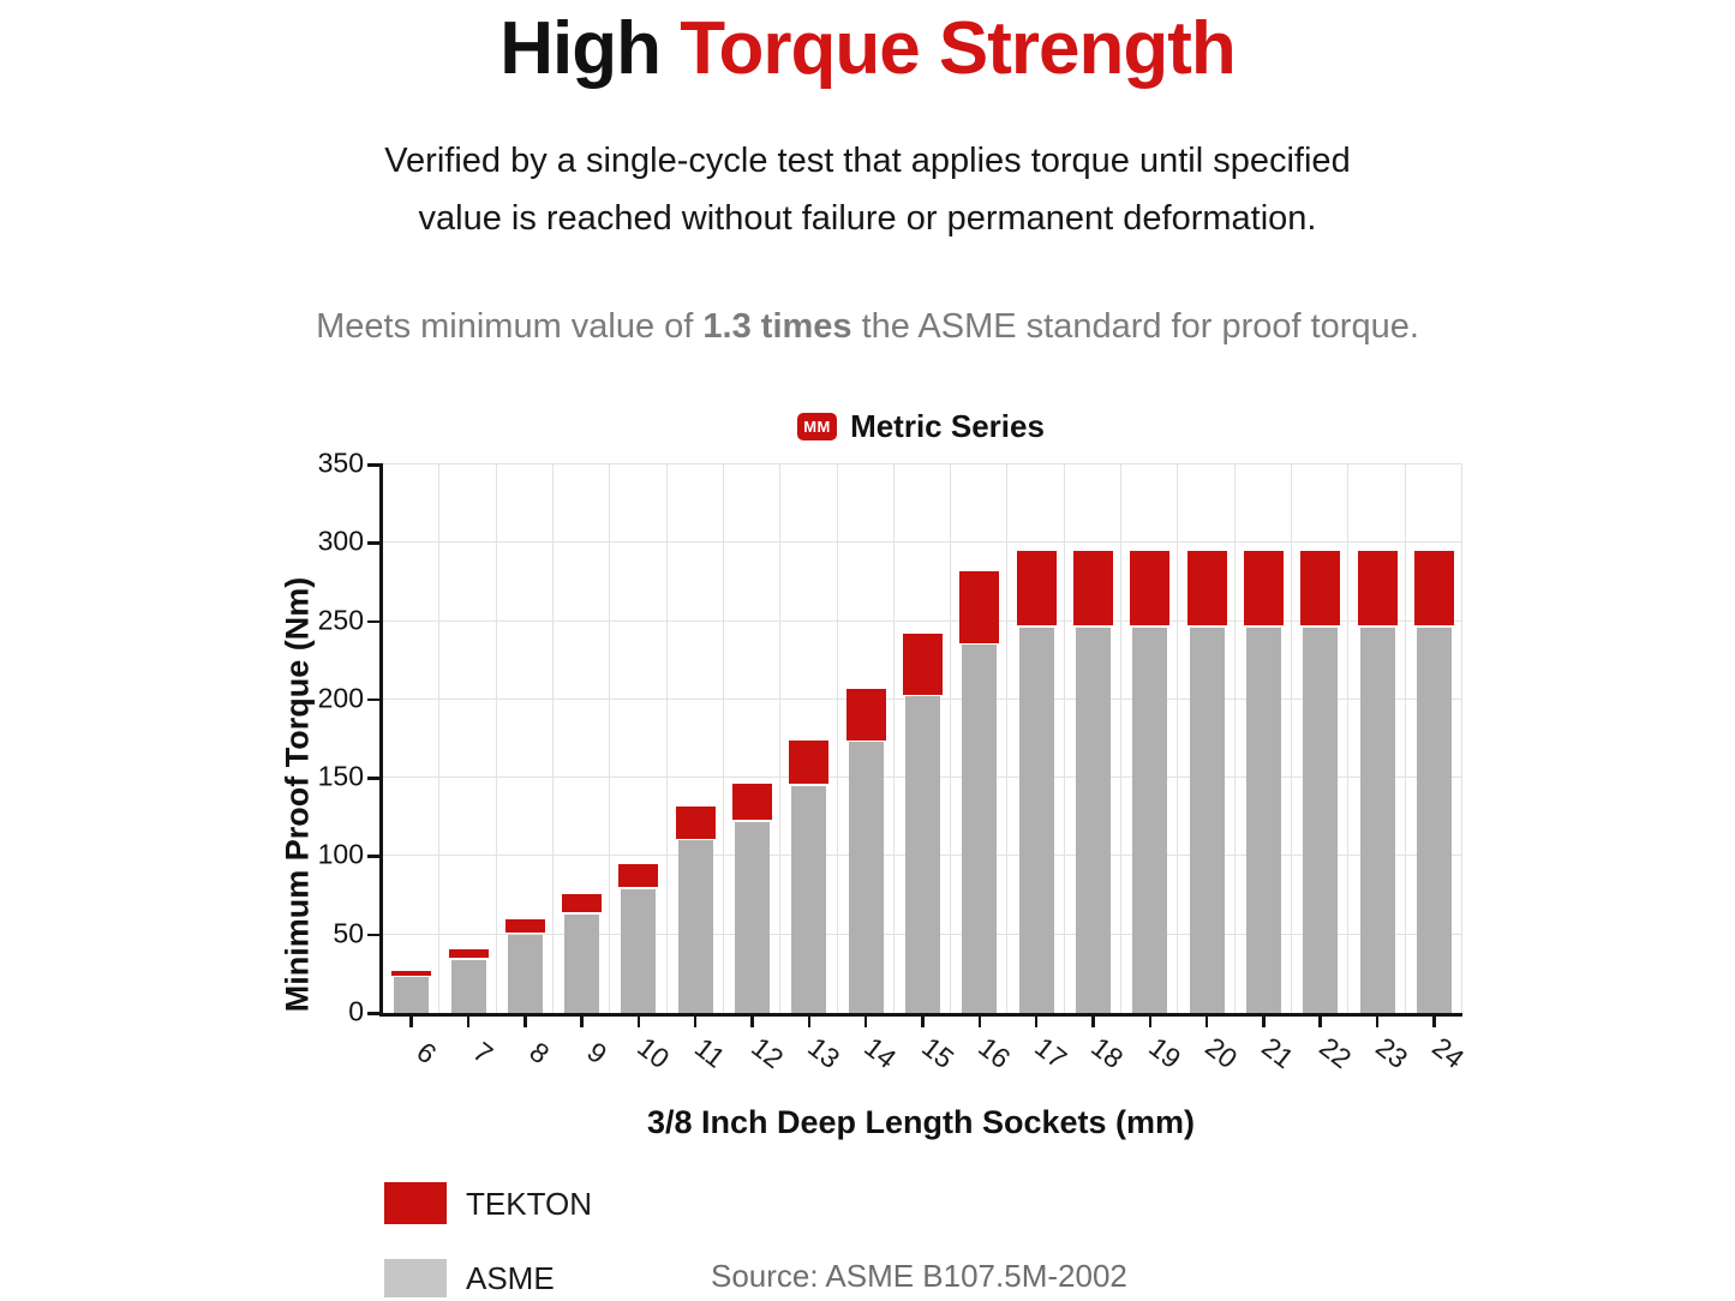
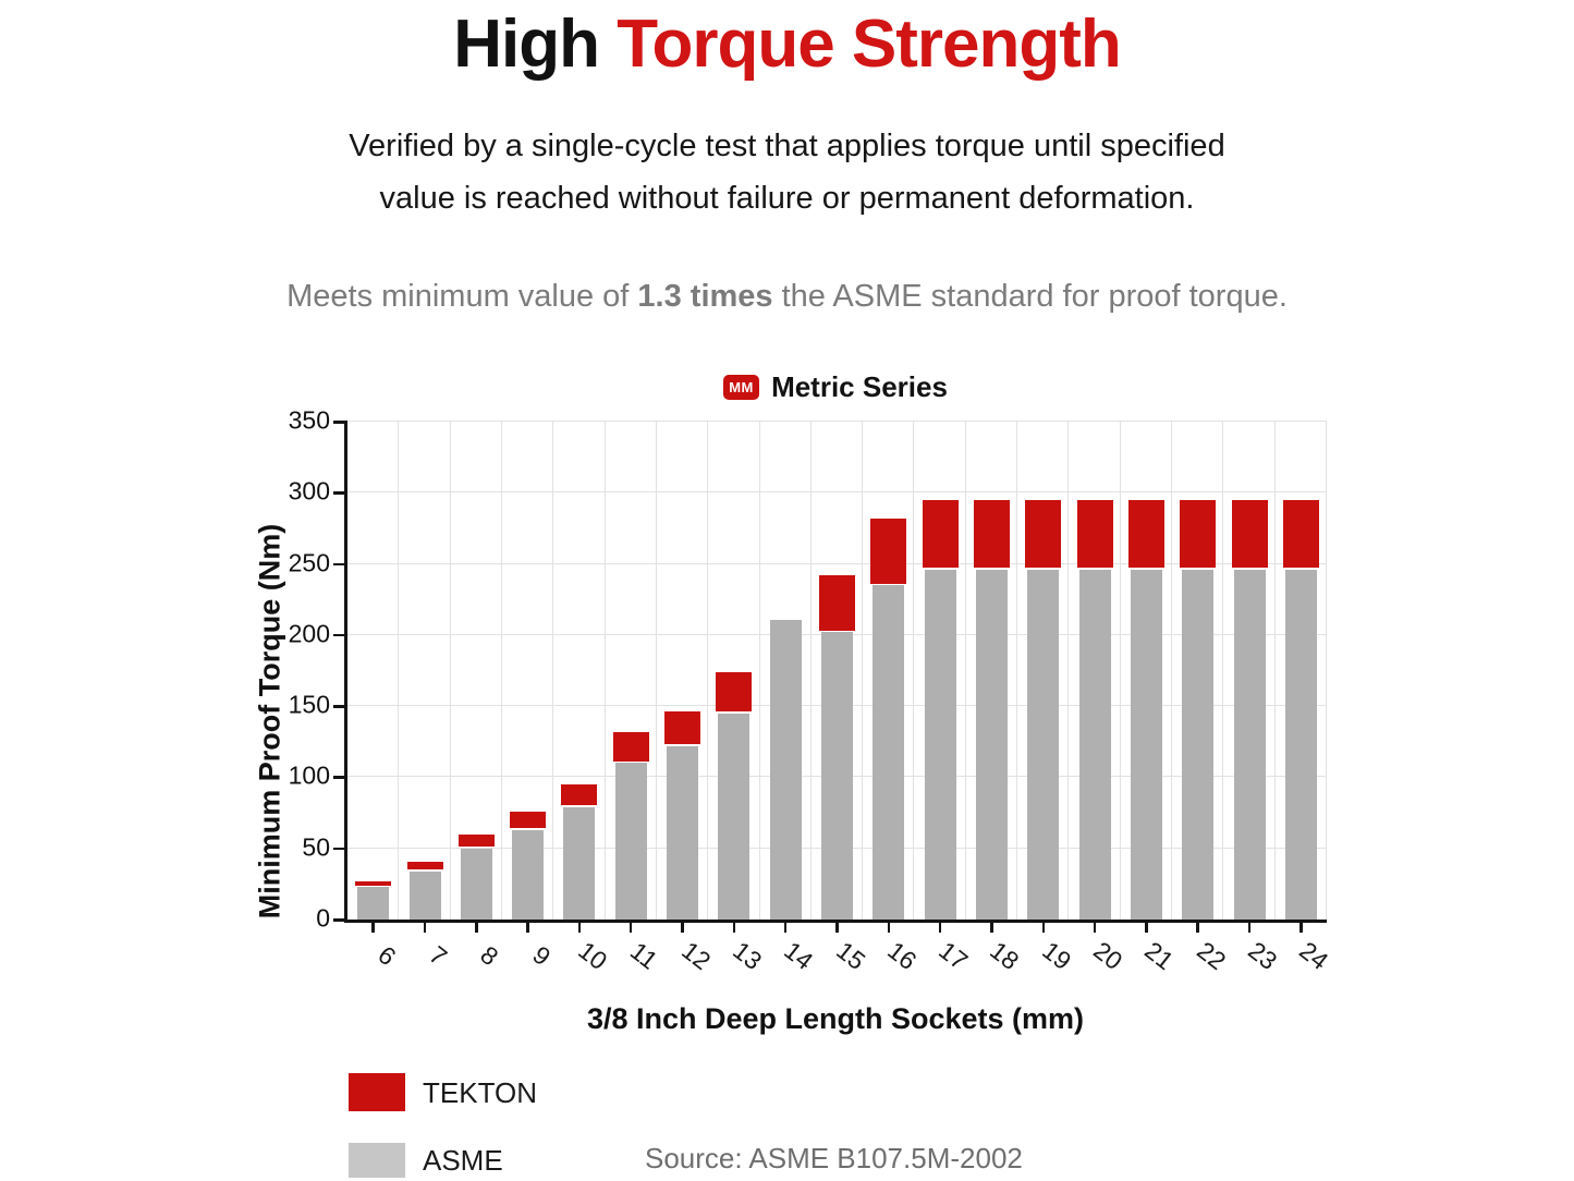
ASME/14: 173 -> 211
